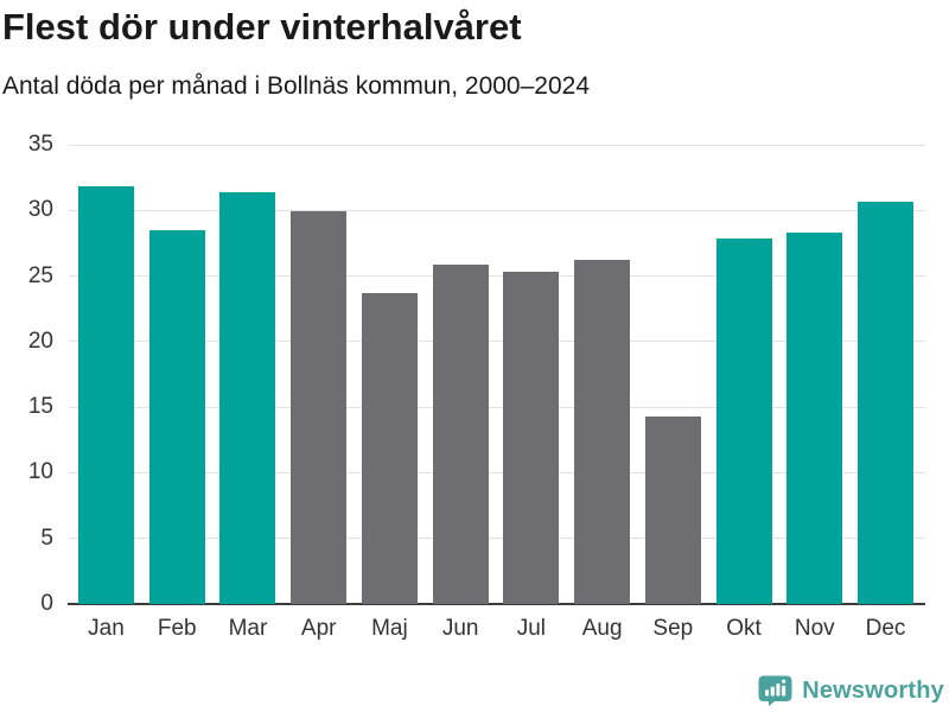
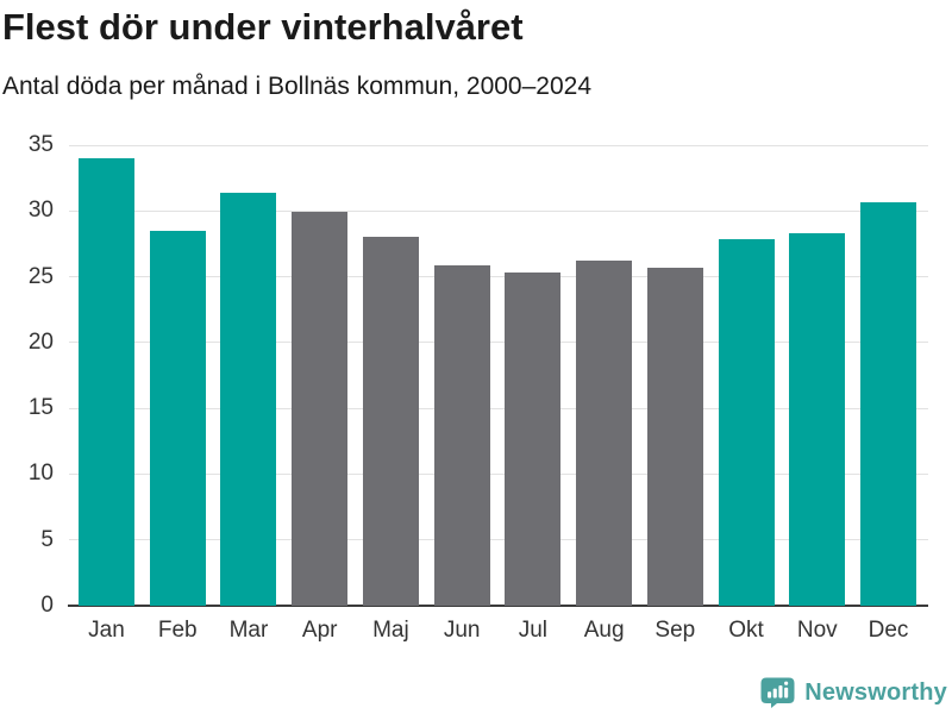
Jan: 31.8 -> 34.0
Maj: 23.7 -> 28.0
Sep: 14.3 -> 25.7
